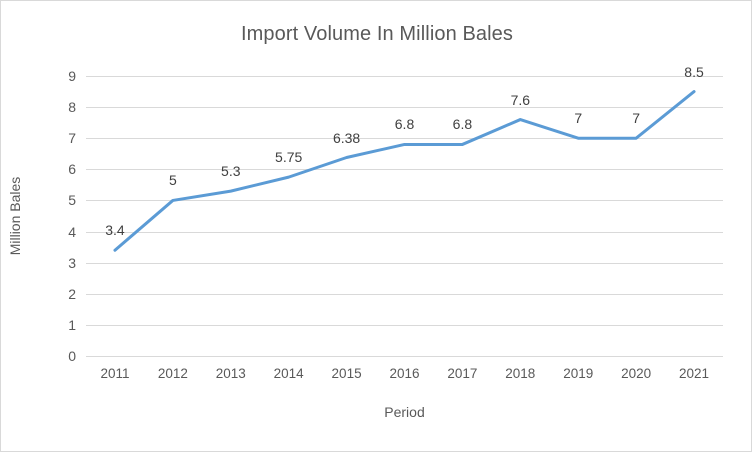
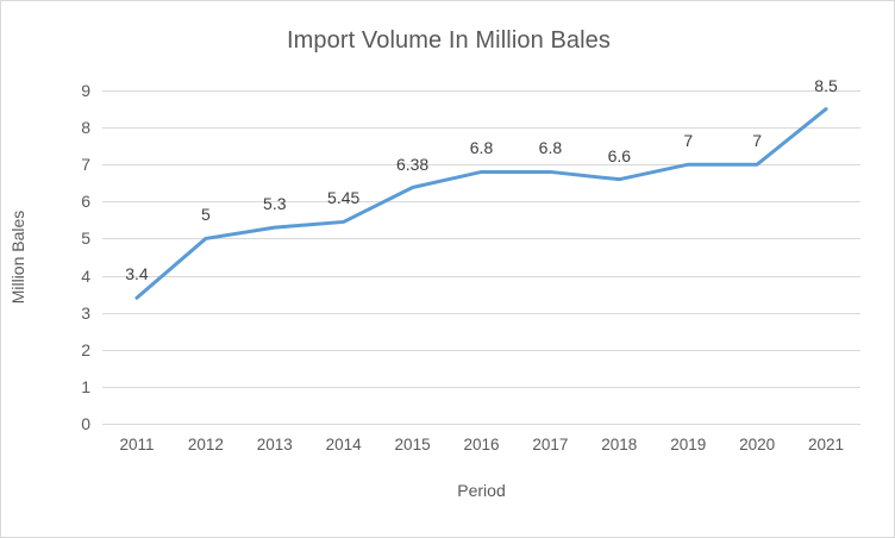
2014: 5.75 -> 5.45
2018: 7.6 -> 6.6
